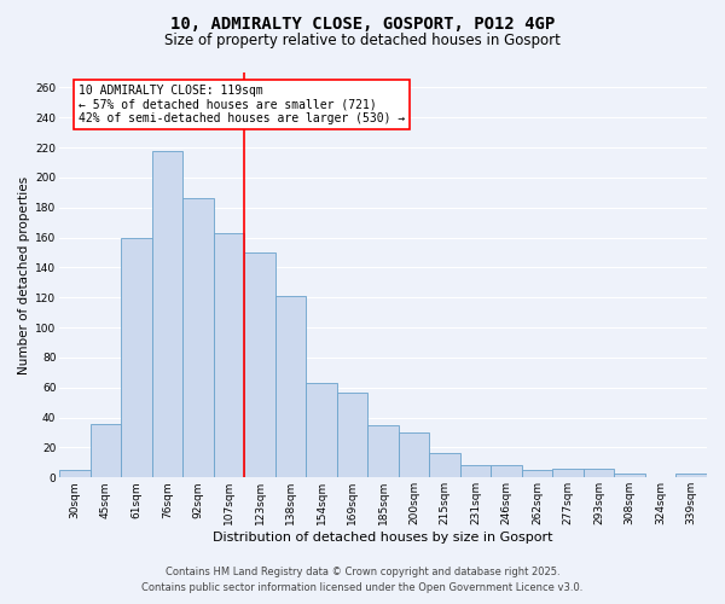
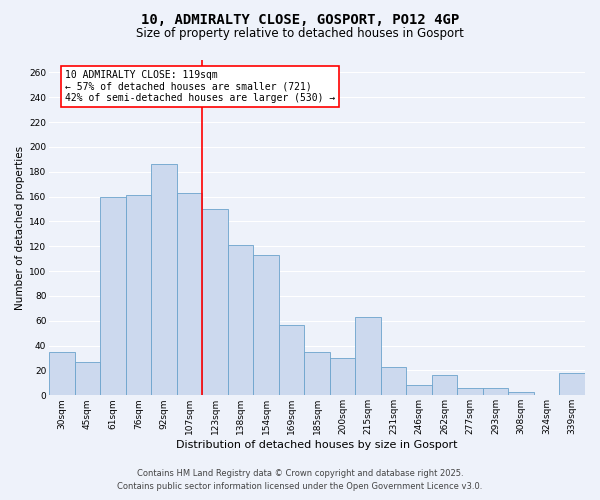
30sqm: 5 -> 35
45sqm: 36 -> 27
76sqm: 218 -> 161
154sqm: 63 -> 113
215sqm: 16 -> 63
231sqm: 8 -> 23
262sqm: 5 -> 16
339sqm: 3 -> 18
